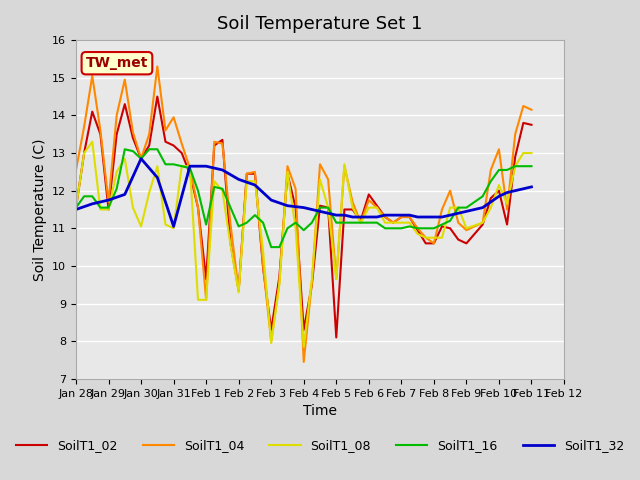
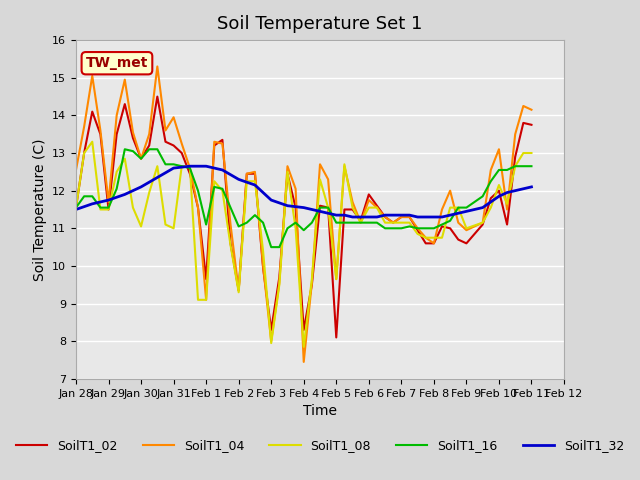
SoilT1_32/Jan 30: 12.85 -> 12.10
SoilT1_32/Jan 31: 11.05 -> 12.60
